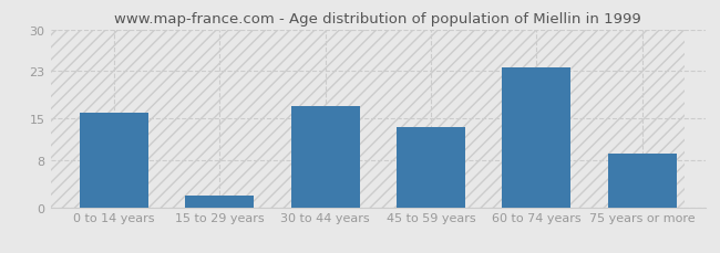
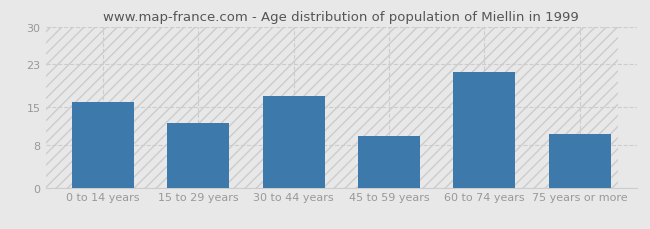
15 to 29 years: 2.0 -> 12.0
45 to 59 years: 13.5 -> 9.6
60 to 74 years: 23.5 -> 21.6
75 years or more: 9.0 -> 10.0
